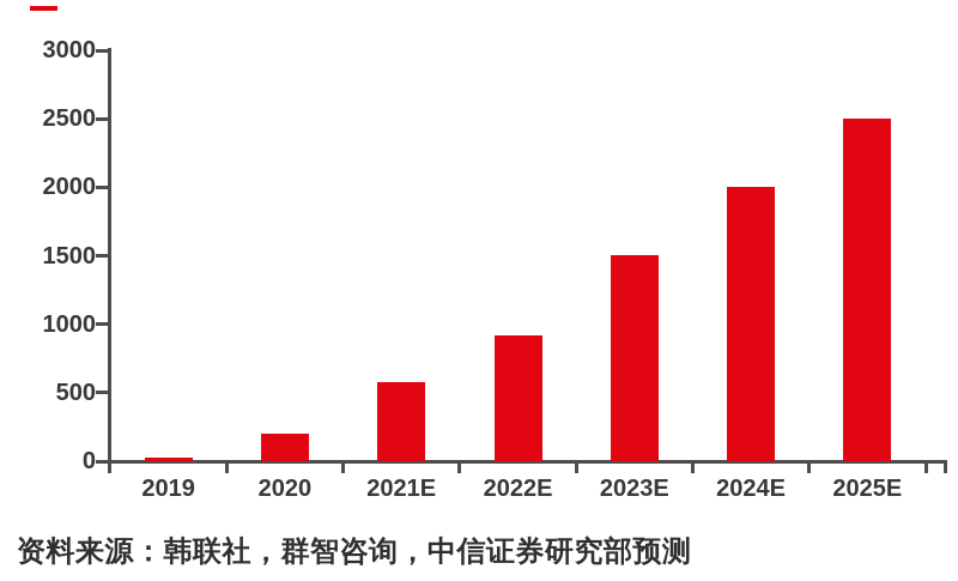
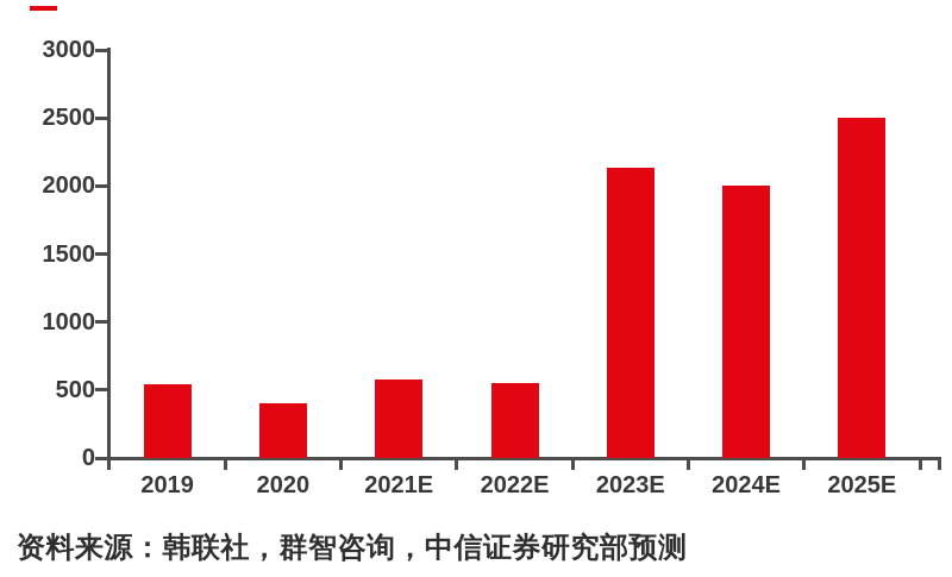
2019: 30 -> 540
2020: 200 -> 400
2022E: 920 -> 550
2023E: 1500 -> 2130
